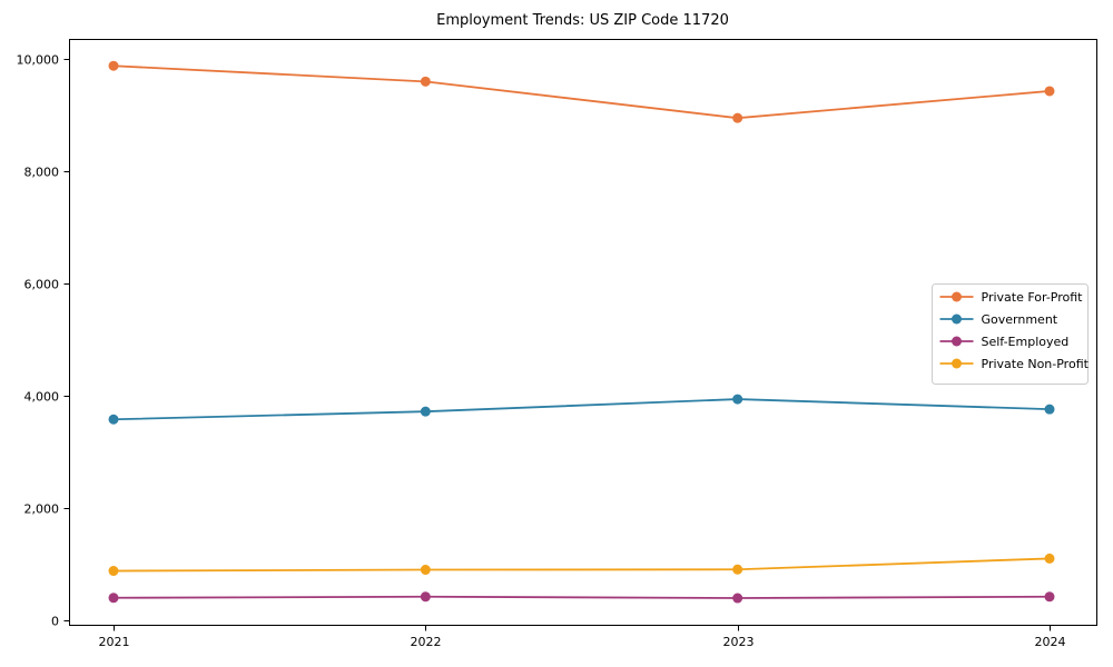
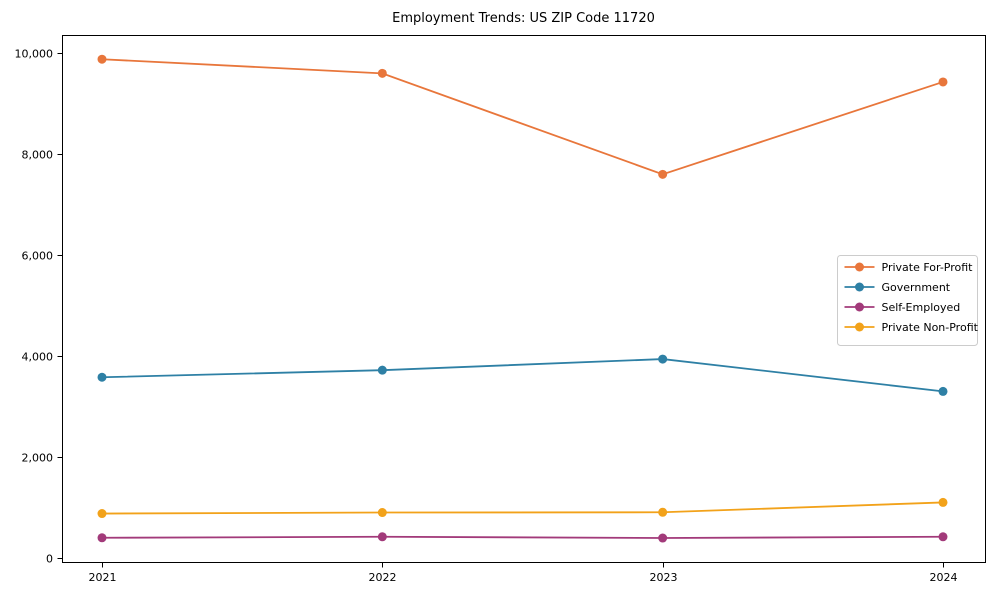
Private For-Profit/2023: 9000 -> 7600
Government/2024: 3800 -> 3300
